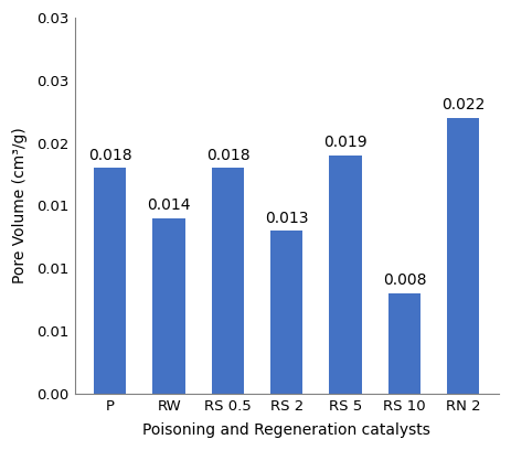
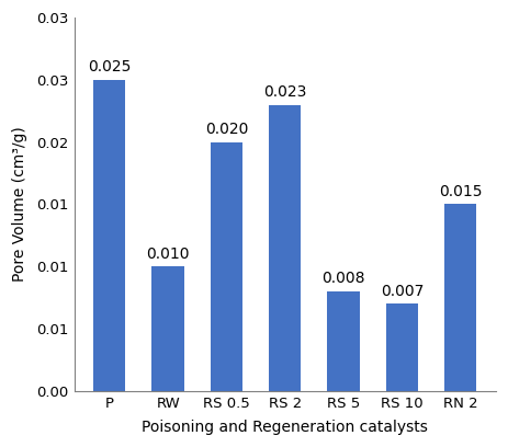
P: 0.018 -> 0.025
RW: 0.014 -> 0.010
RS 0.5: 0.018 -> 0.020
RS 2: 0.013 -> 0.023
RS 5: 0.019 -> 0.008
RS 10: 0.008 -> 0.007
RN 2: 0.022 -> 0.015
